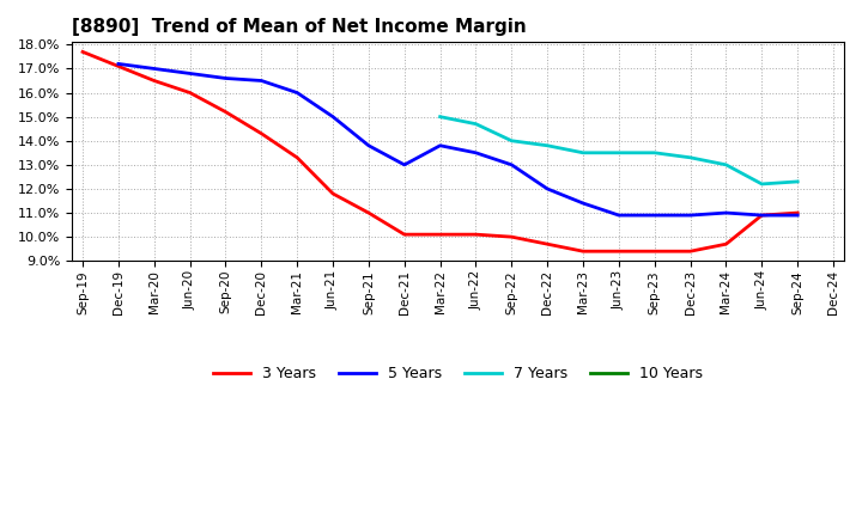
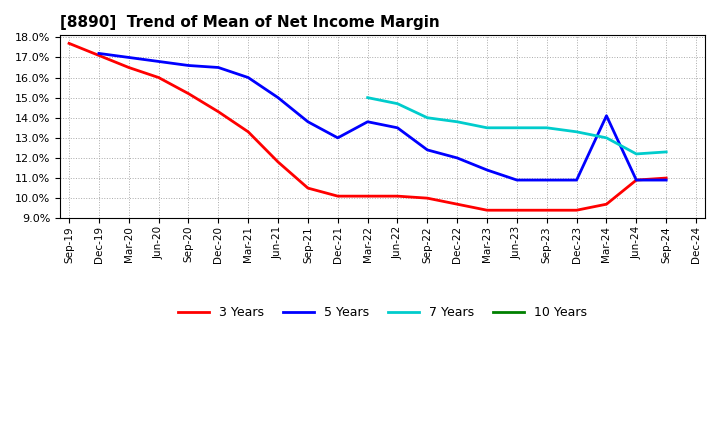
3 Years/Sep-21: 11.0% -> 10.5%
5 Years/Sep-22: 13.0% -> 12.4%
5 Years/Mar-24: 11.0% -> 14.1%
